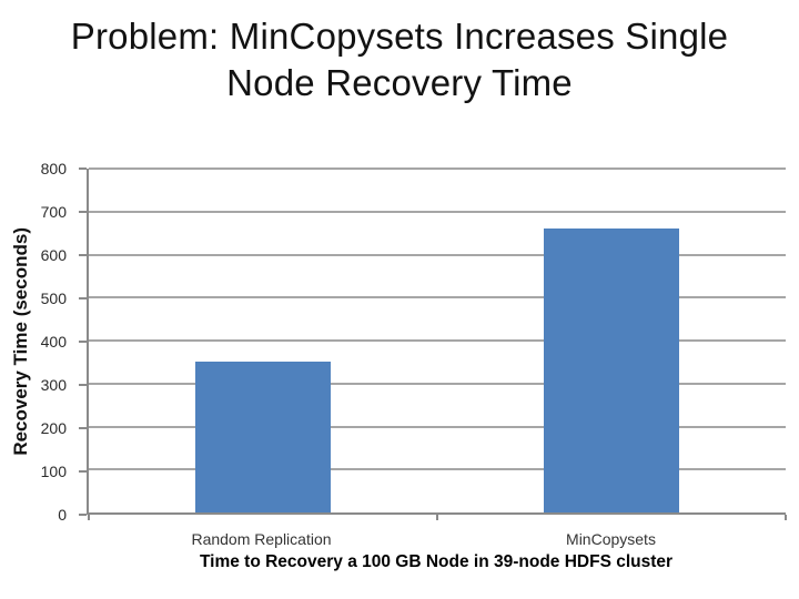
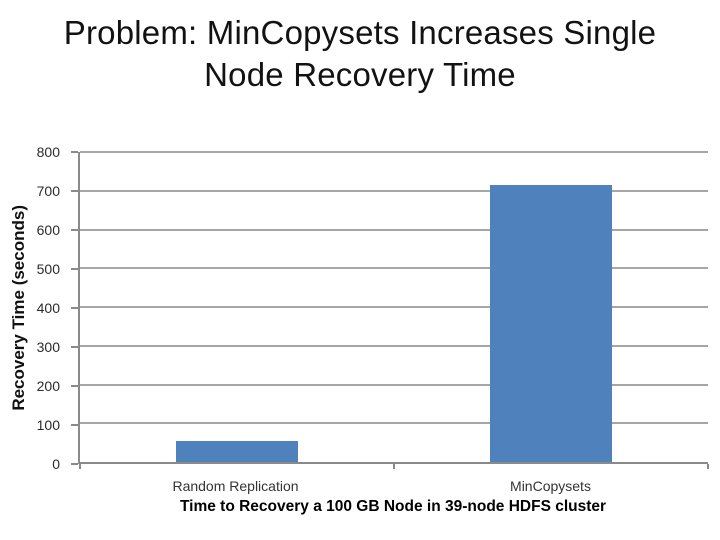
Random Replication: 350 -> 60
MinCopysets: 660 -> 720
